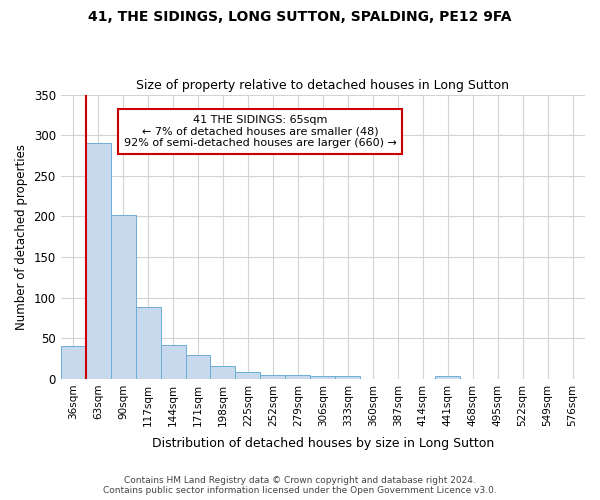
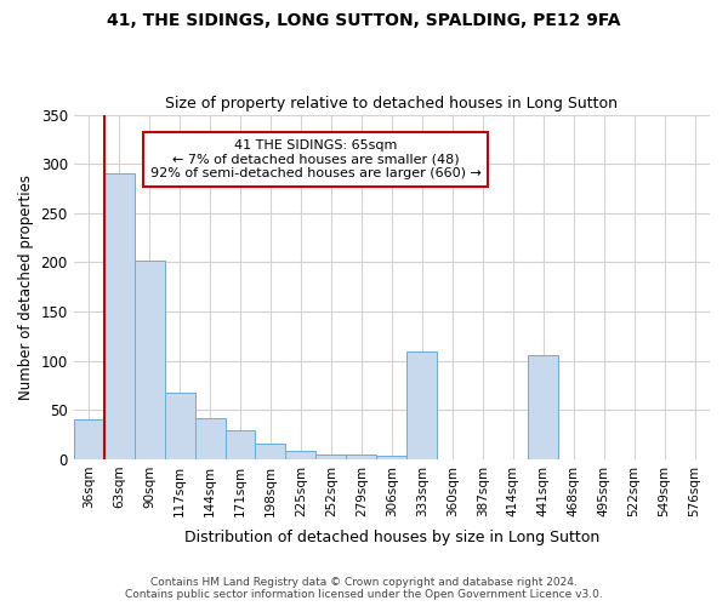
117sqm: 88 -> 68
333sqm: 3 -> 110
441sqm: 4 -> 106
